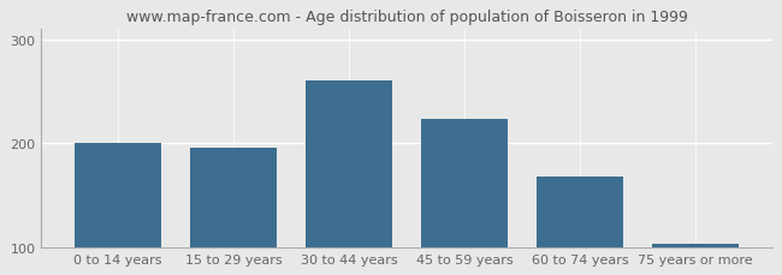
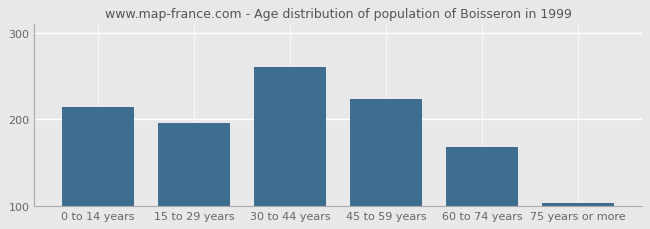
0 to 14 years: 200 -> 214
